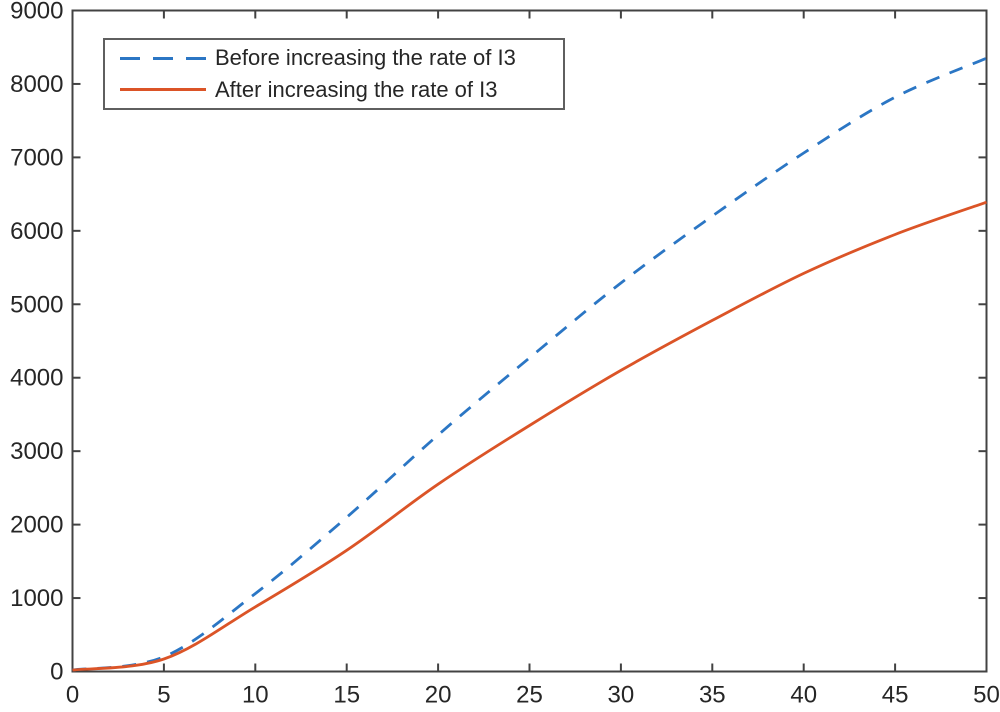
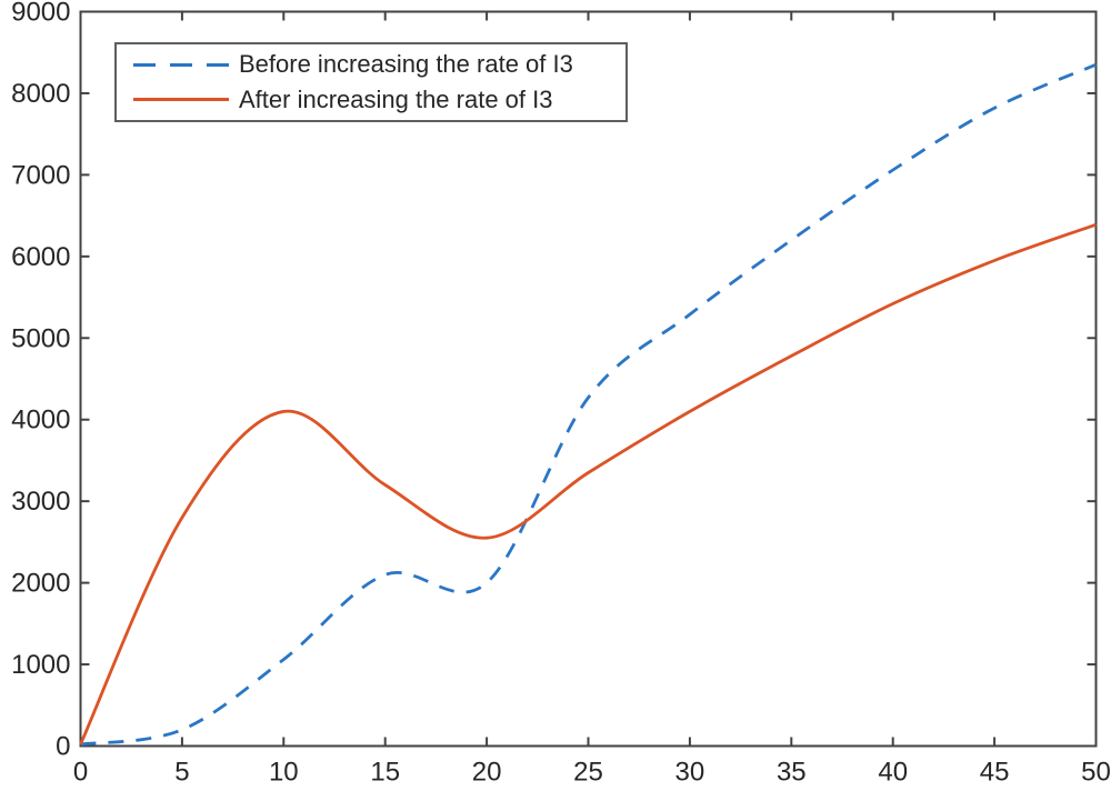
After increasing the rate of I3/5: 200 -> 2800
After increasing the rate of I3/10: 900 -> 4100
After increasing the rate of I3/15: 1600 -> 3200
Before increasing the rate of I3/20: 3200 -> 2000
